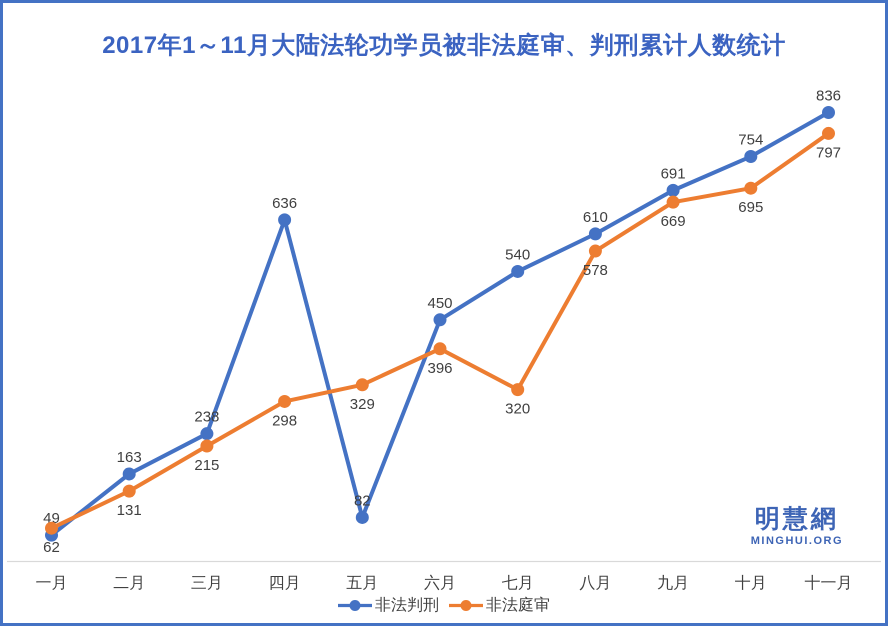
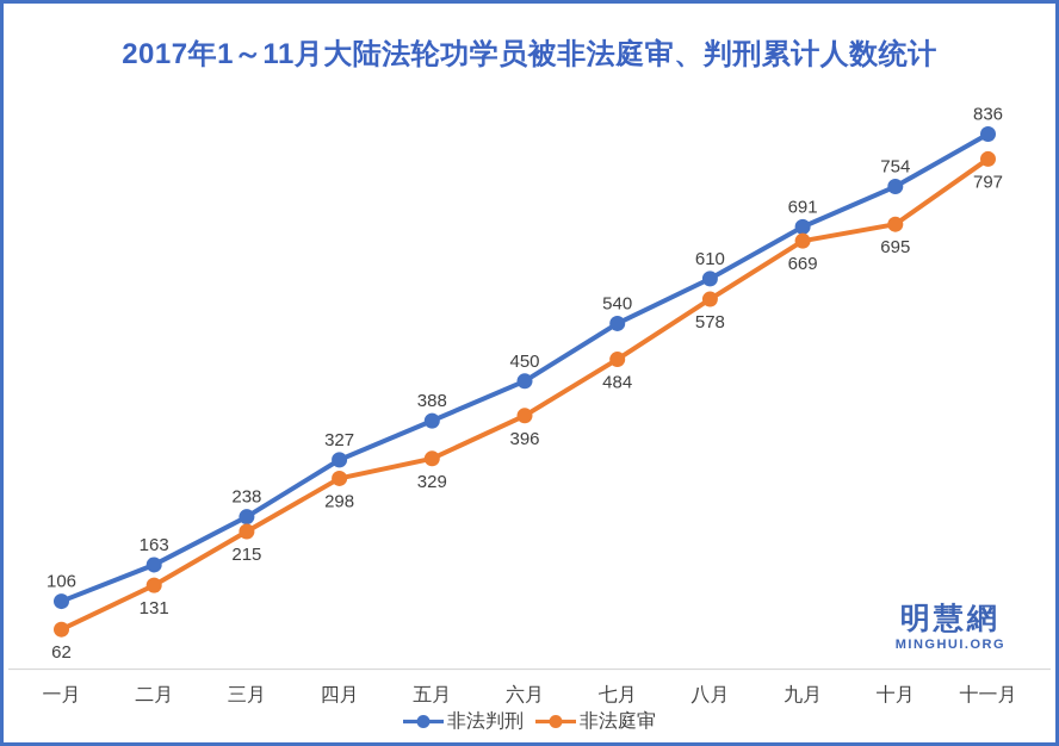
非法判刑/一月: 49 -> 106
非法判刑/四月: 636 -> 327
非法判刑/五月: 82 -> 388
非法庭审/七月: 320 -> 484
